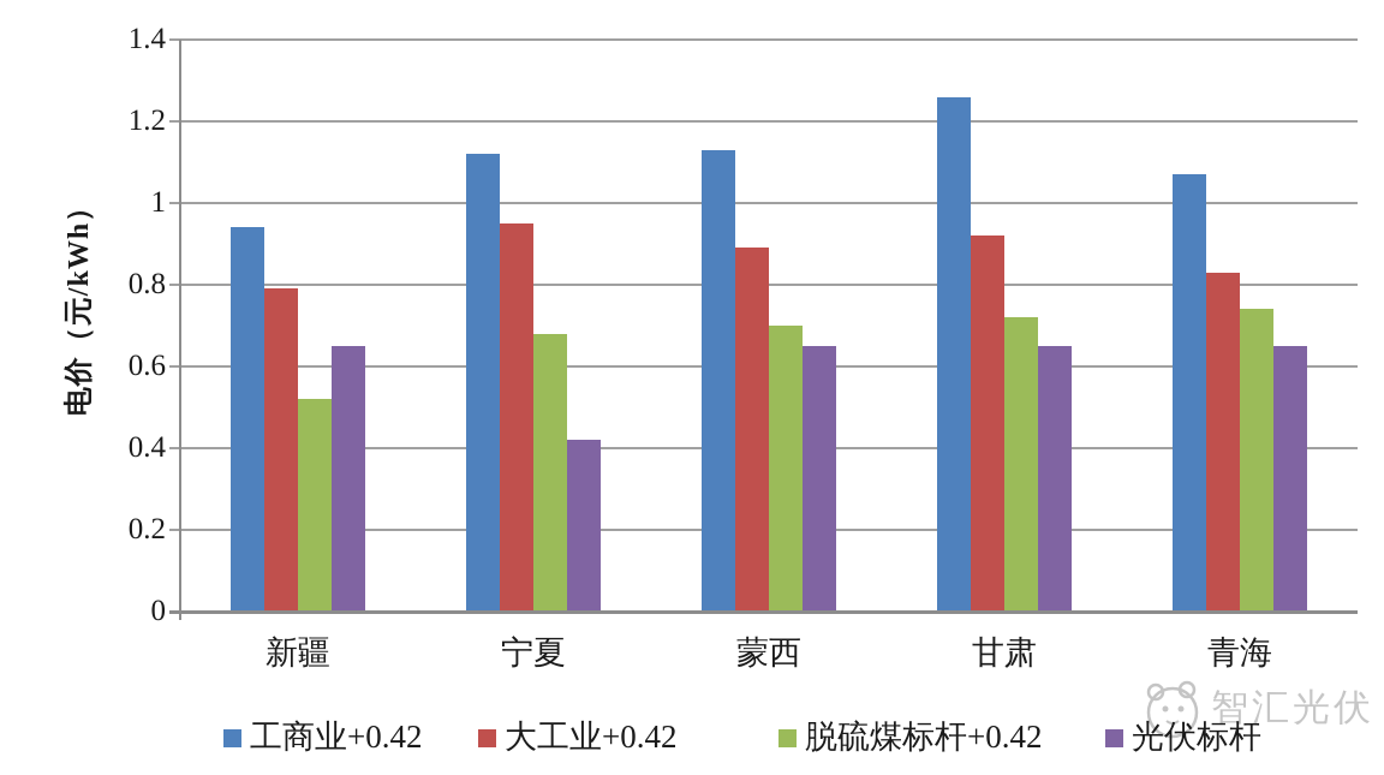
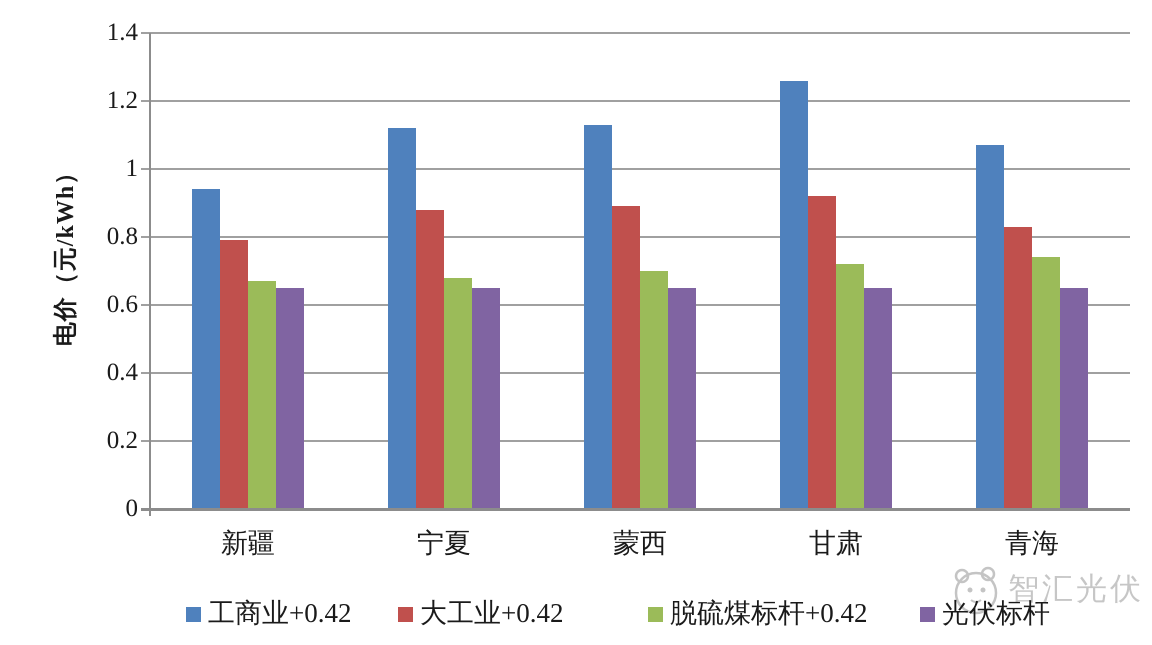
脱硫煤标杆+0.42/新疆: 0.52 -> 0.67
大工业+0.42/宁夏: 0.95 -> 0.88
光伏标杆/宁夏: 0.42 -> 0.65
